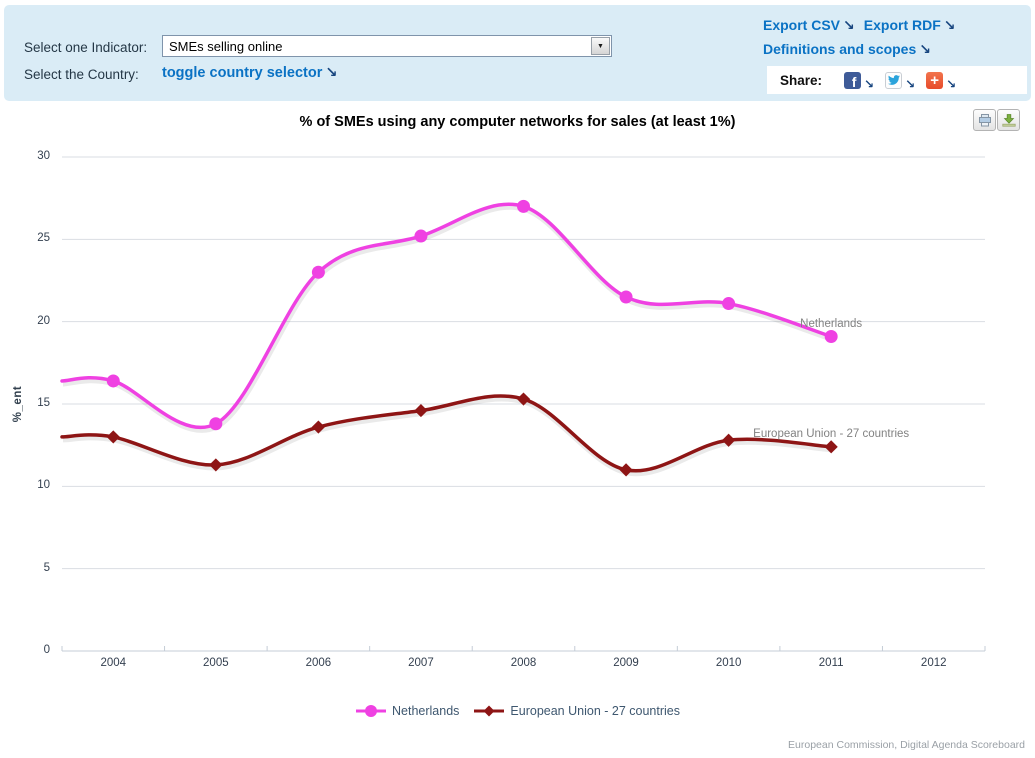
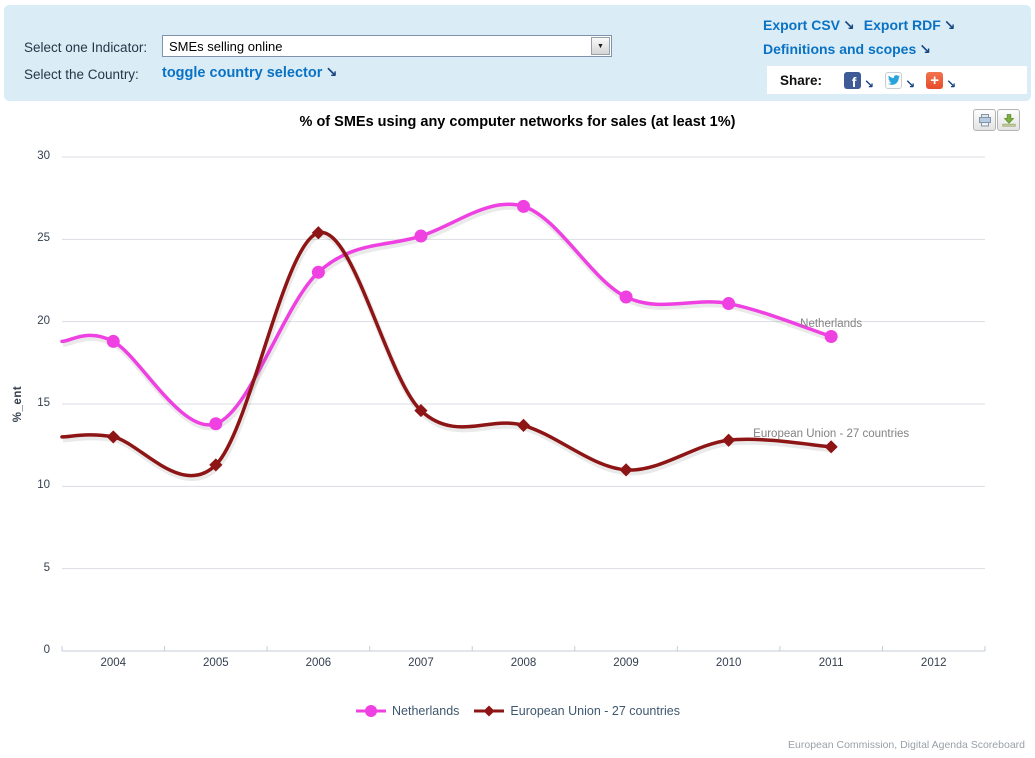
Netherlands/2004: 16.4 -> 18.8
European Union - 27 countries/2006: 13.6 -> 25.4
European Union - 27 countries/2008: 15.3 -> 13.7
